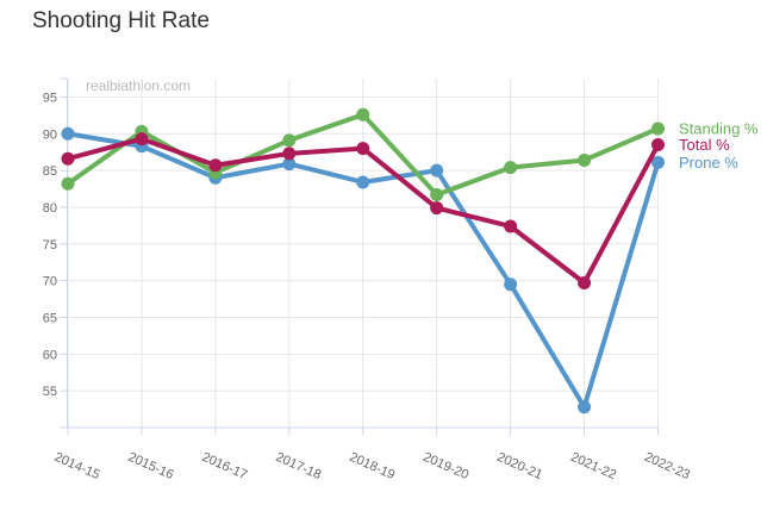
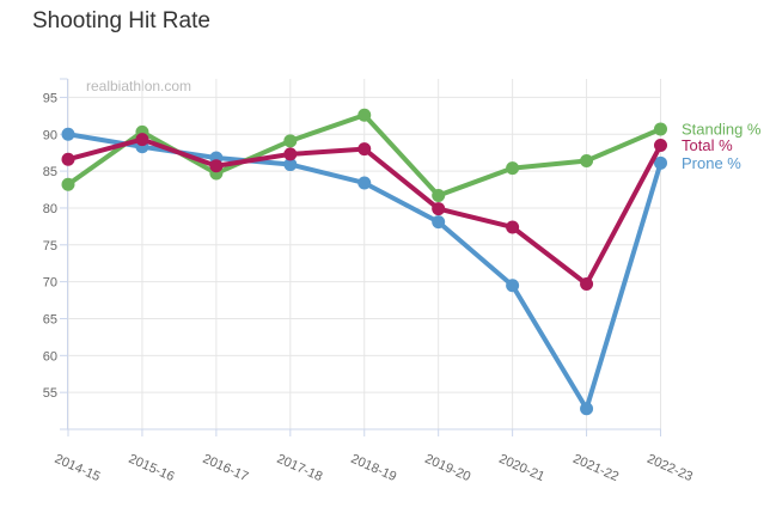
Prone %/2016-17: 84 -> 87
Prone %/2019-20: 85 -> 78
